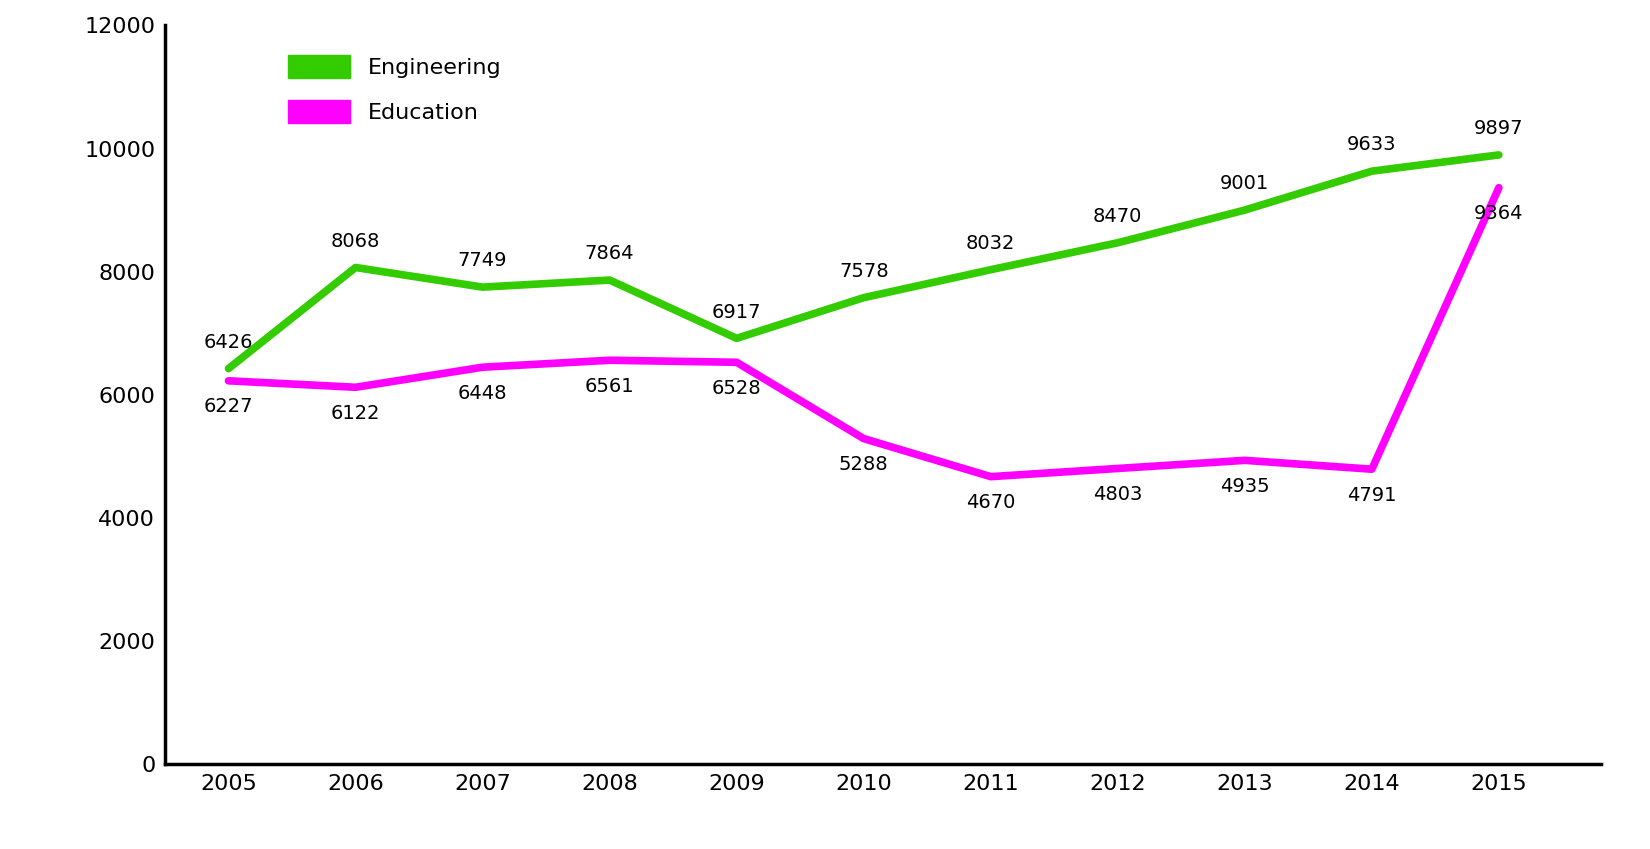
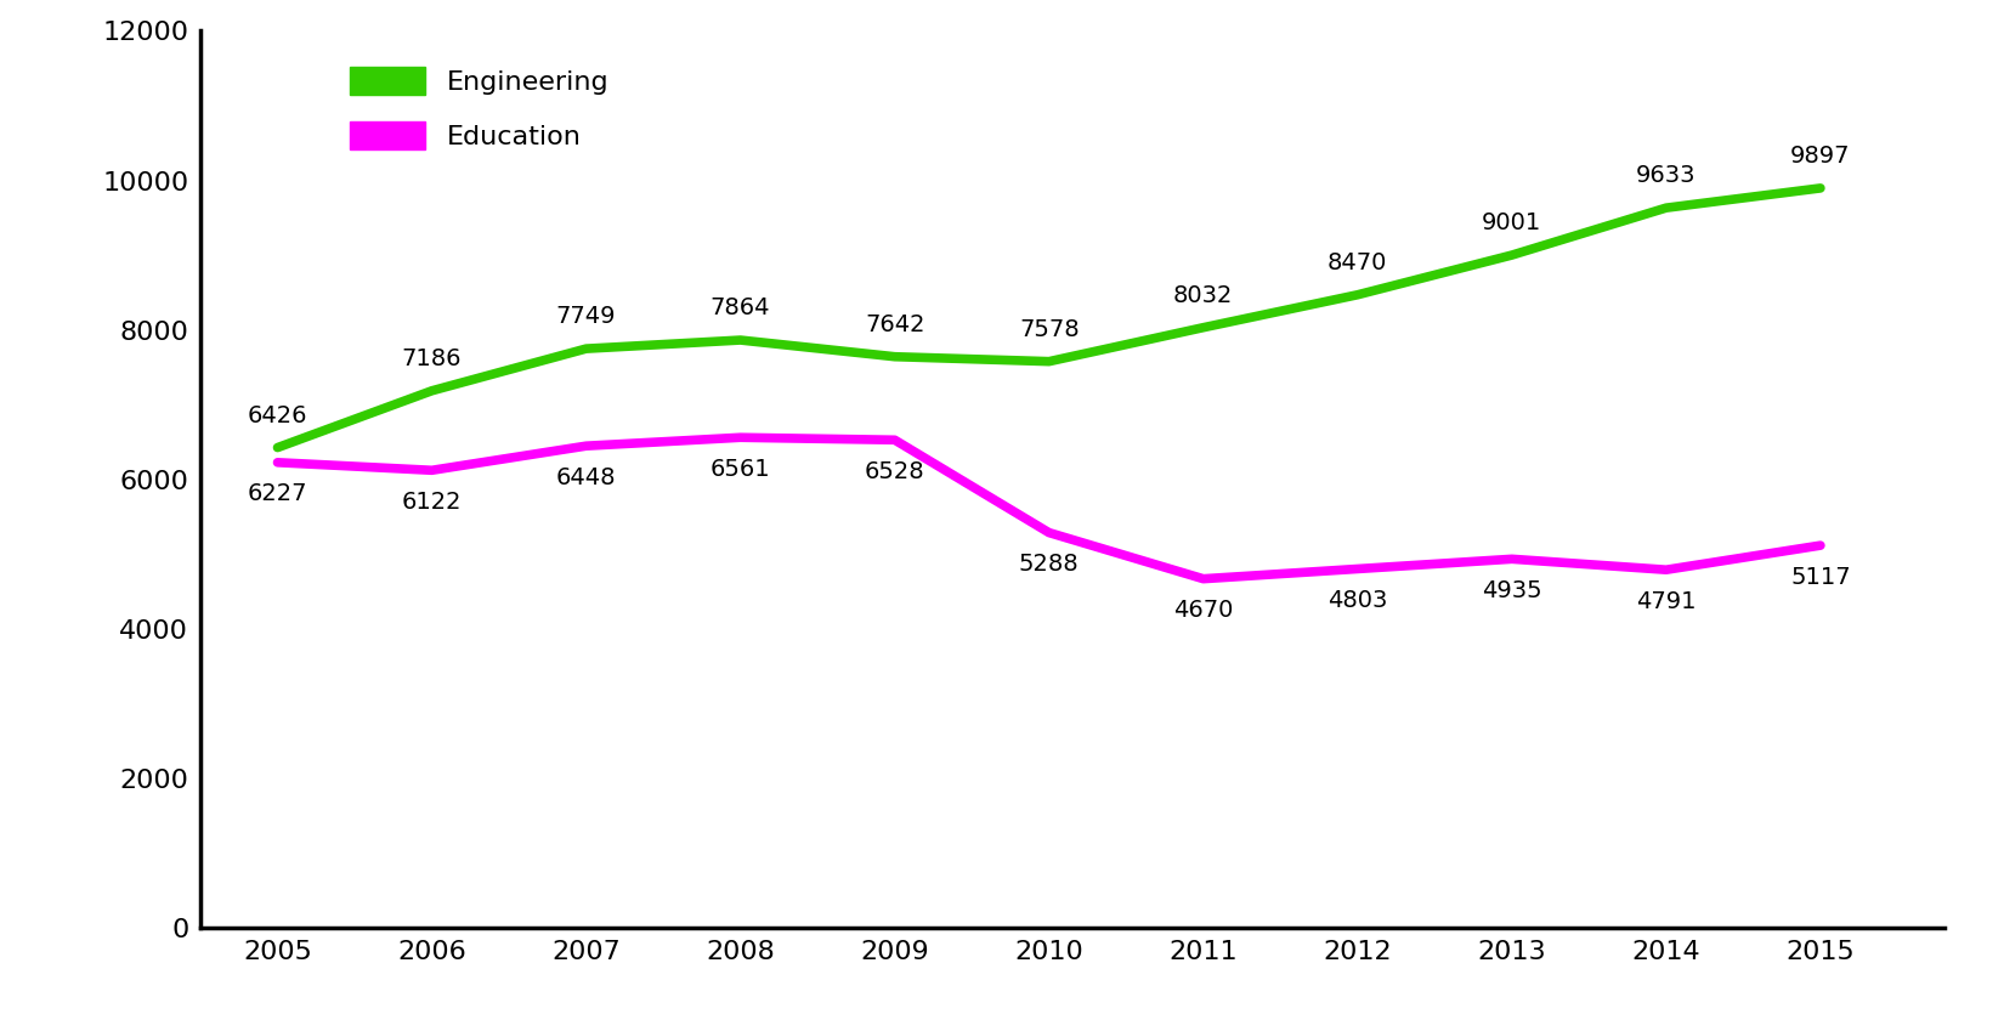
Engineering/2006: 8068 -> 7186
Engineering/2009: 6917 -> 7642
Education/2015: 9364 -> 5117
